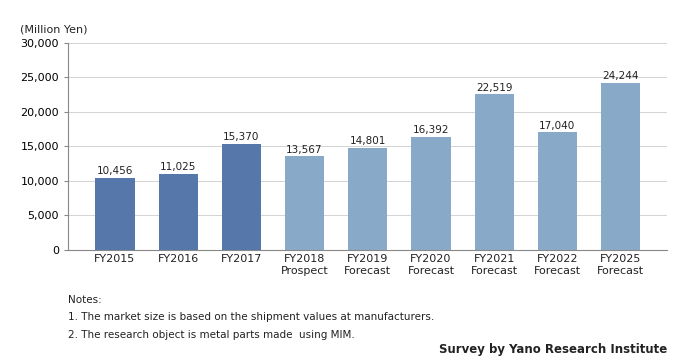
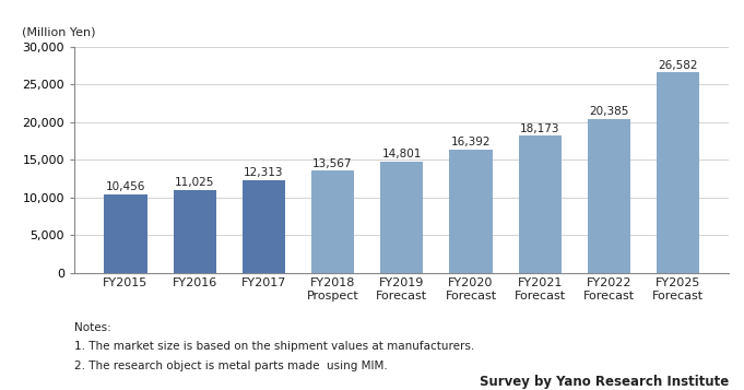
FY2017: 15,370 -> 12,313
FY2021 Forecast: 22,519 -> 18,173
FY2022 Forecast: 17,040 -> 20,385
FY2025 Forecast: 24,244 -> 26,582
